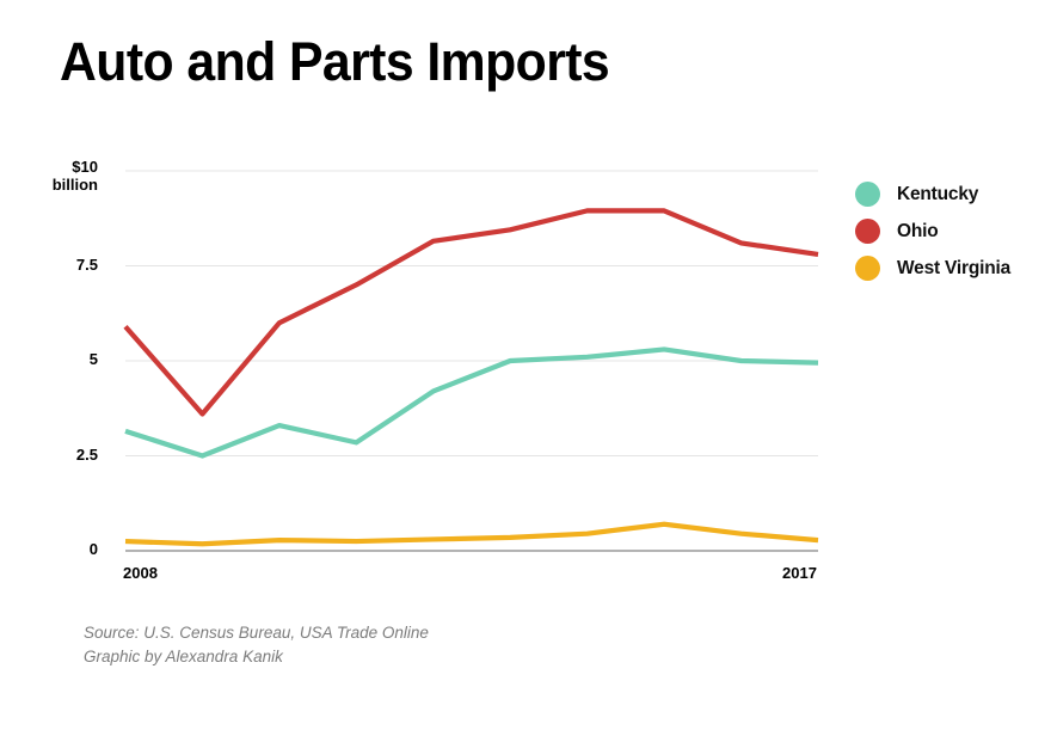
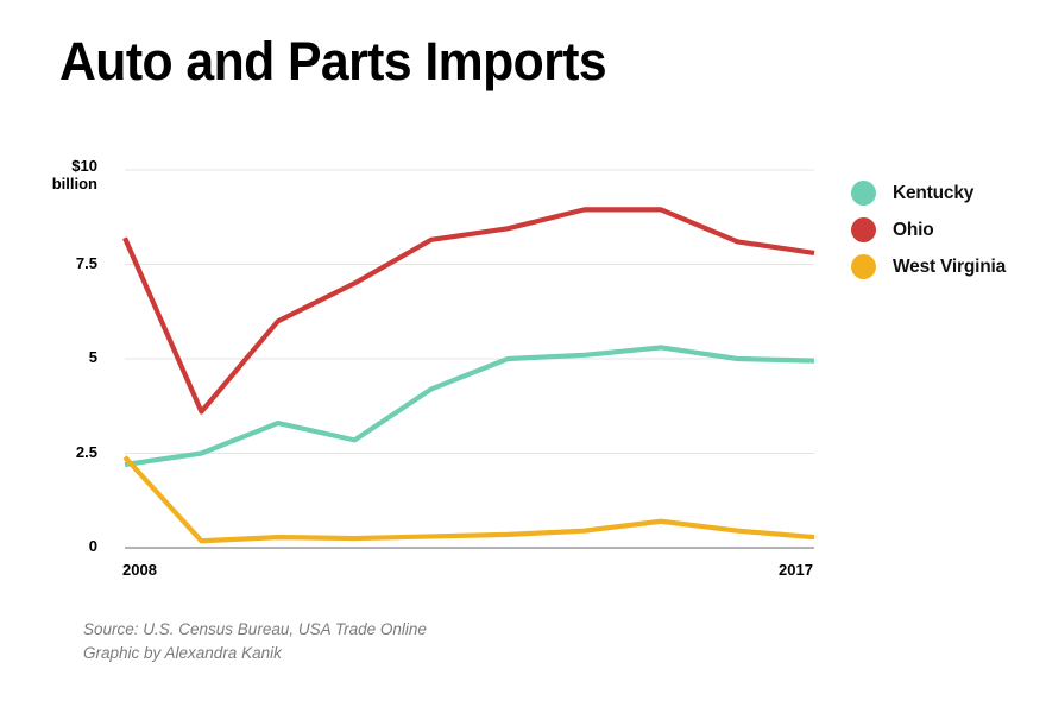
Kentucky/2008: 3.1 -> 2.2
Ohio/2008: 5.9 -> 8.2
West Virginia/2008: 0.2 -> 2.4
